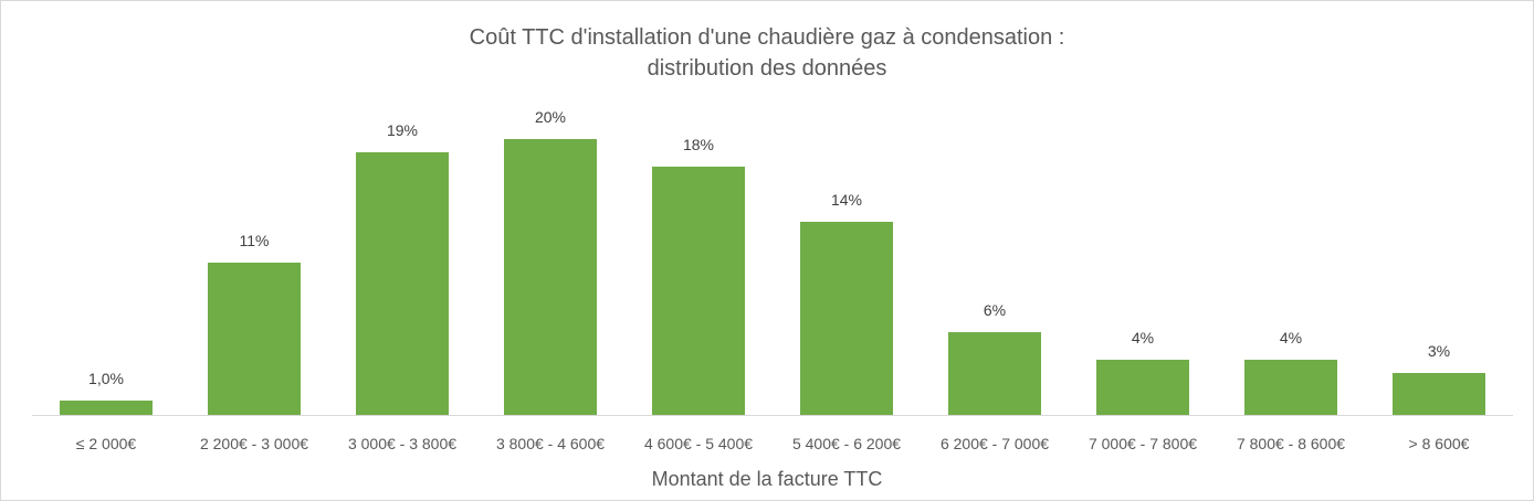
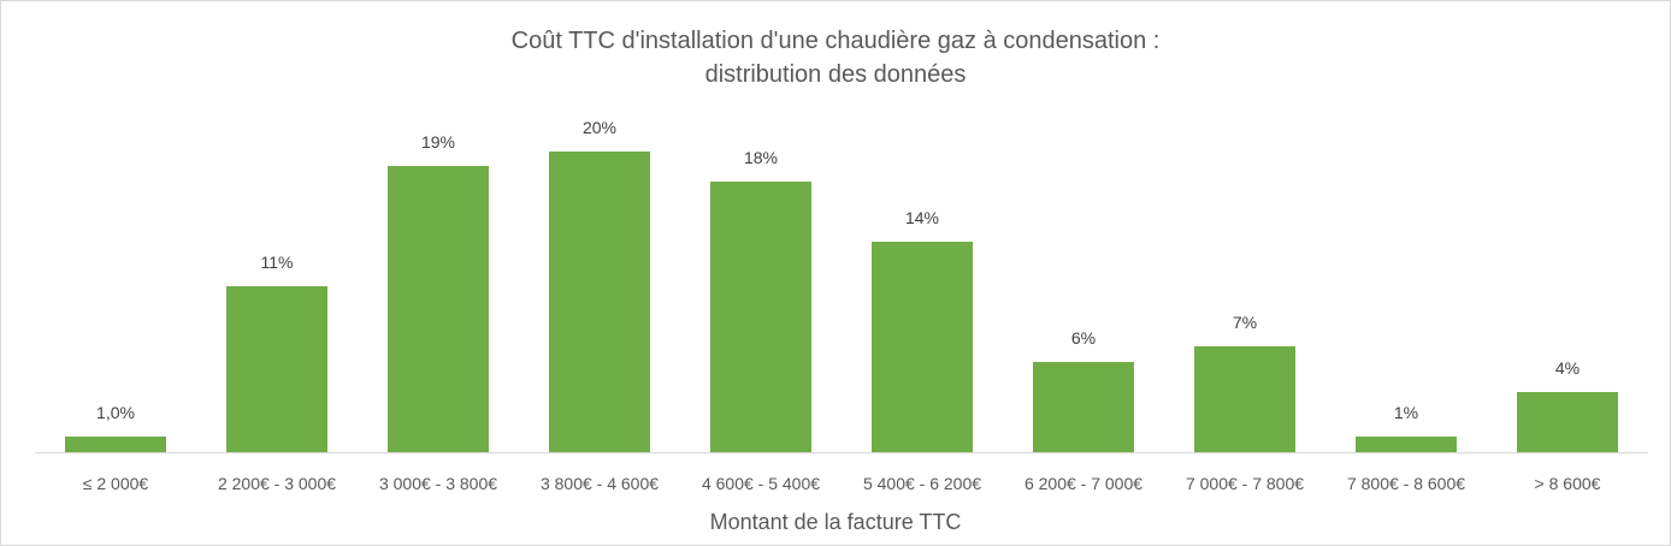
7 000€ - 7 800€: 4% -> 7%
7 800€ - 8 600€: 4% -> 1%
> 8 600€: 3% -> 4%
